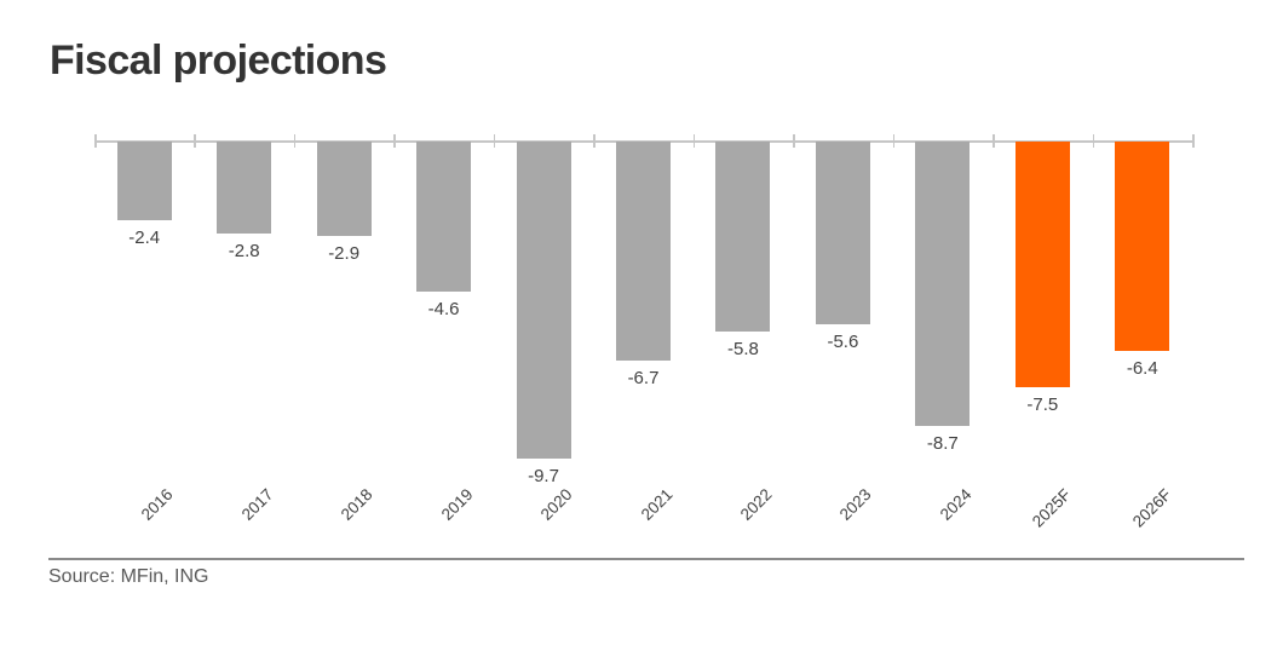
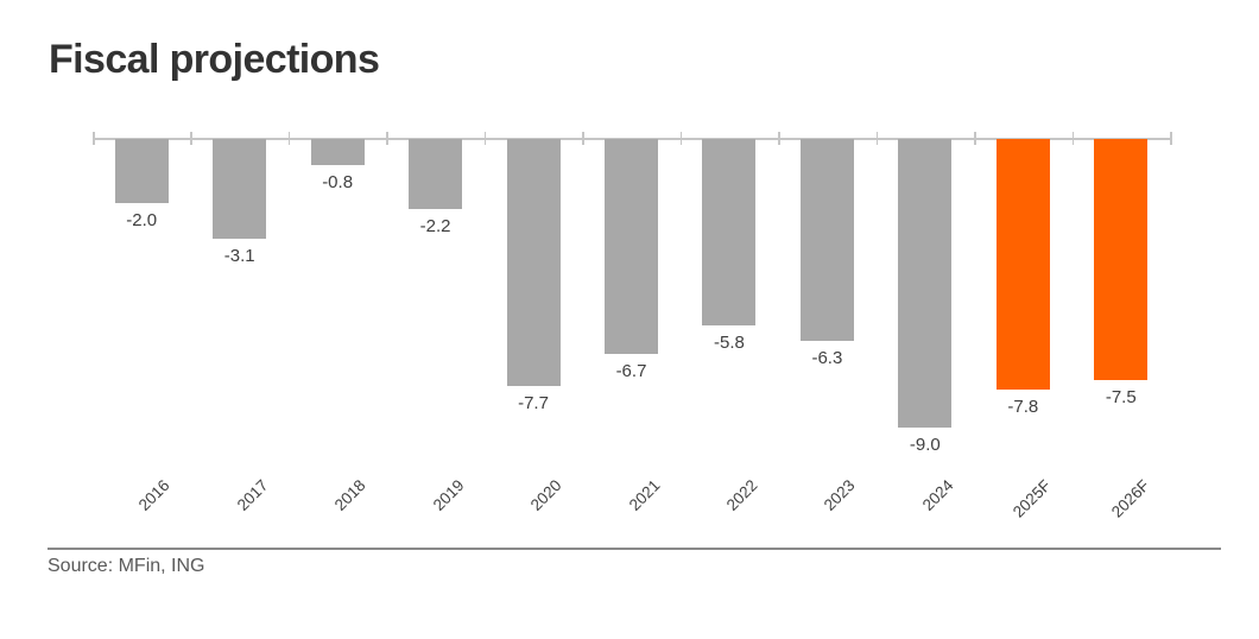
2016: -2.4 -> -2.0
2017: -2.8 -> -3.1
2018: -2.9 -> -0.8
2019: -4.6 -> -2.2
2020: -9.7 -> -7.7
2023: -5.6 -> -6.3
2024: -8.7 -> -9.0
2025F: -7.5 -> -7.8
2026F: -6.4 -> -7.5
